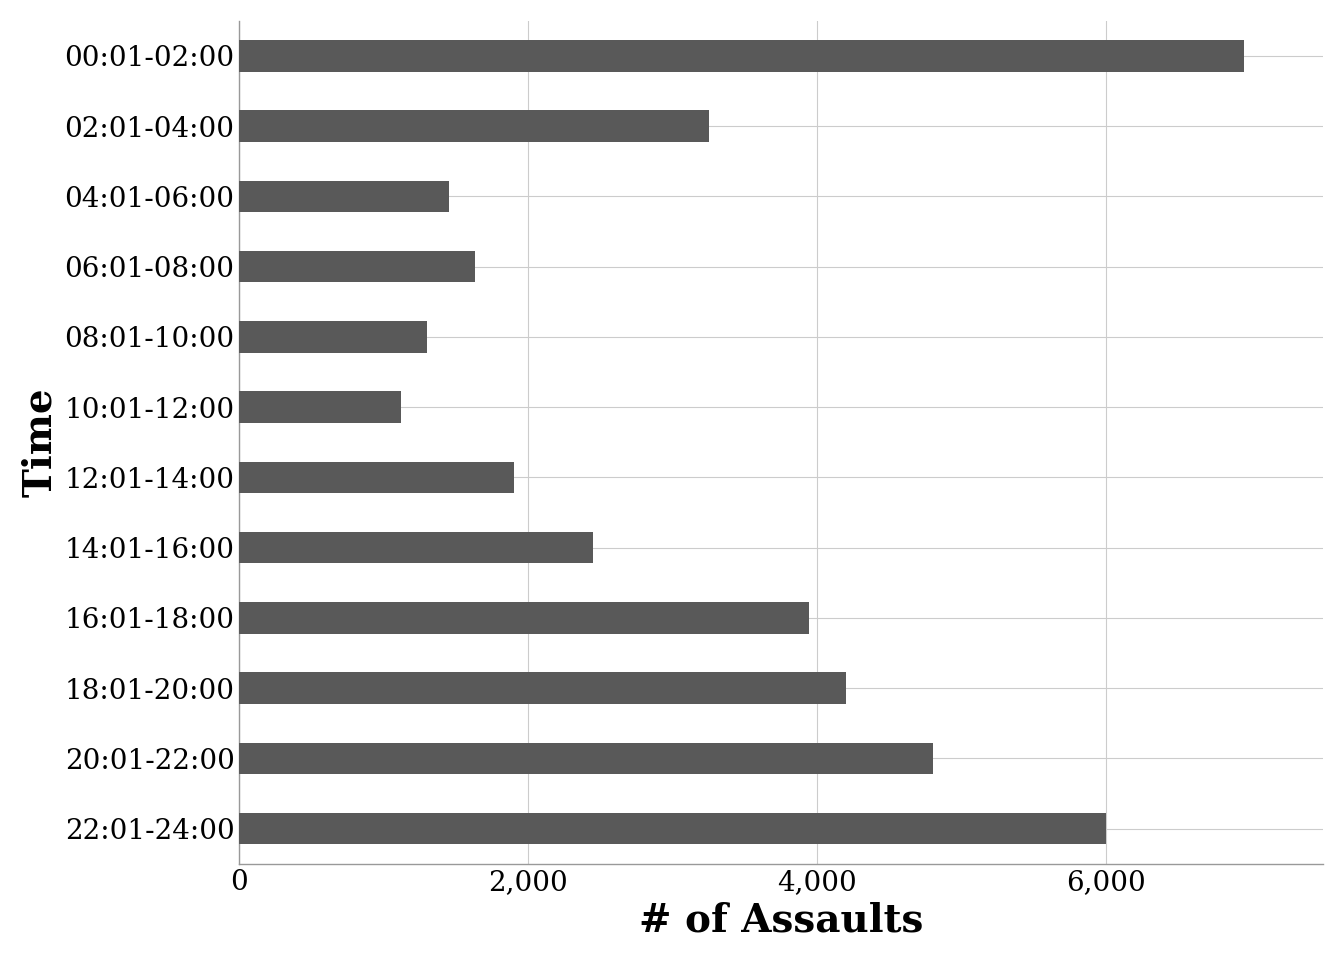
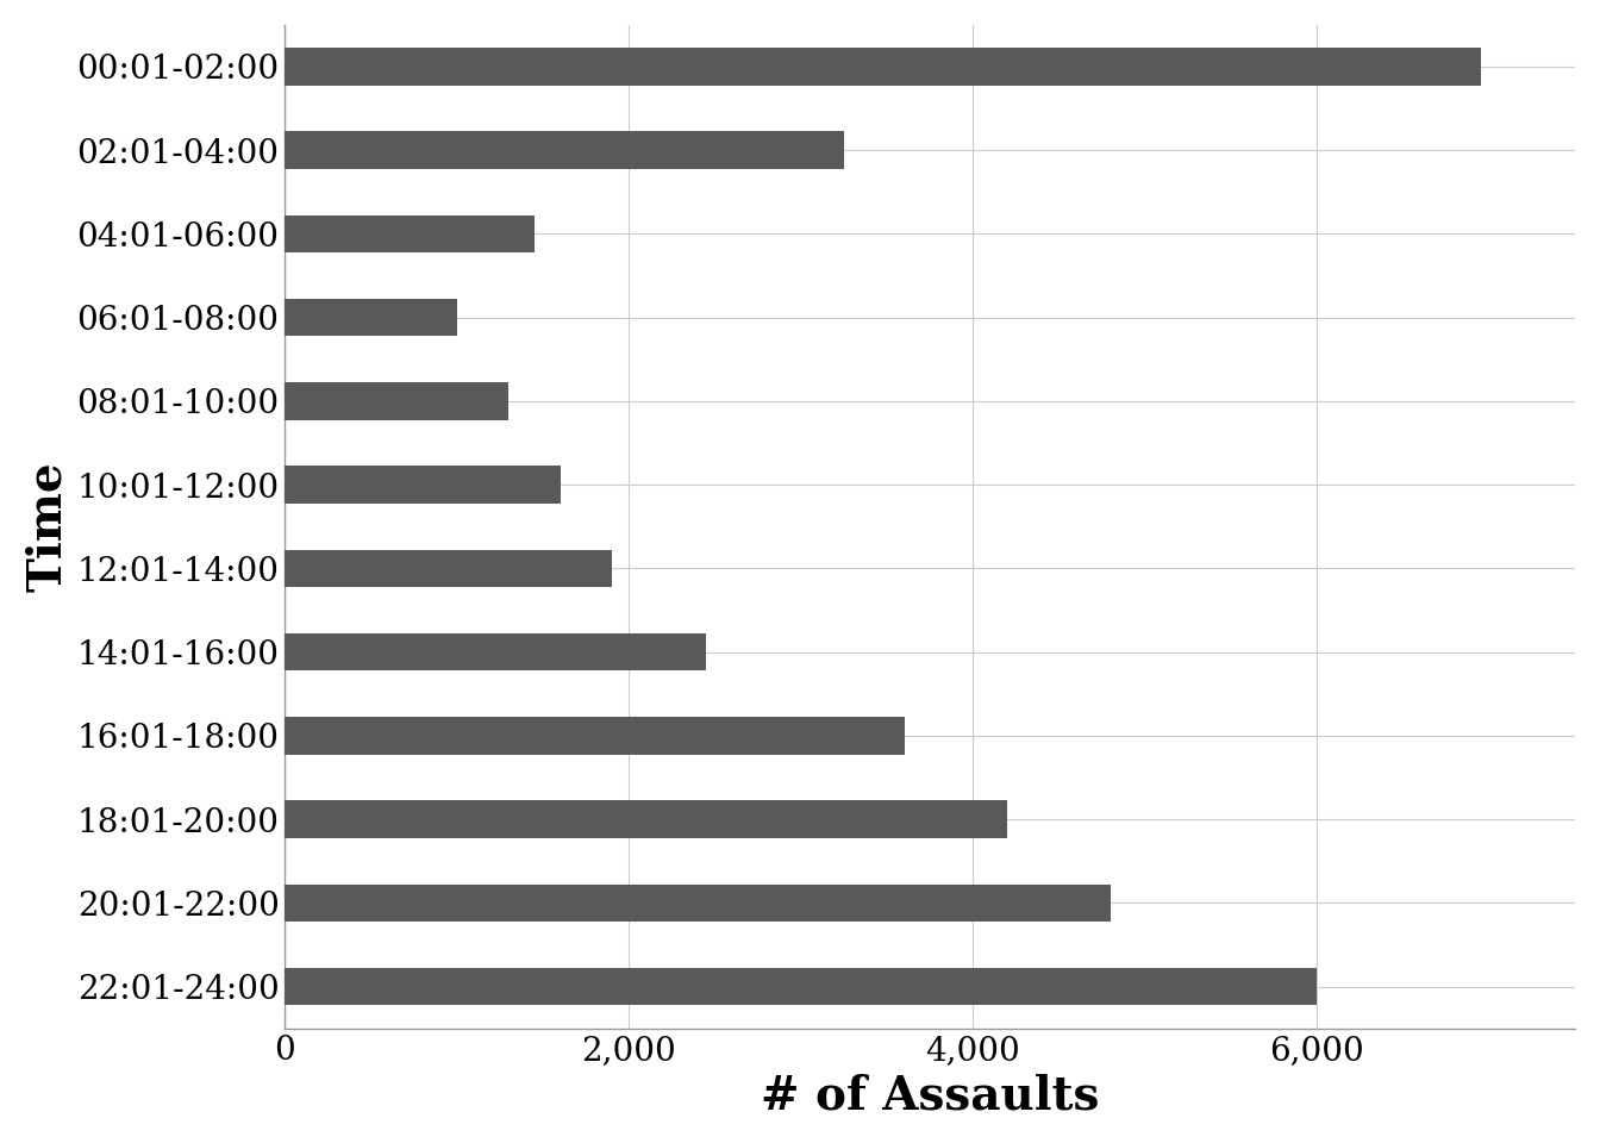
06:01-08:00: 1,630 -> 1,000
10:01-12:00: 1,120 -> 1,600
16:01-18:00: 3,940 -> 3,600
